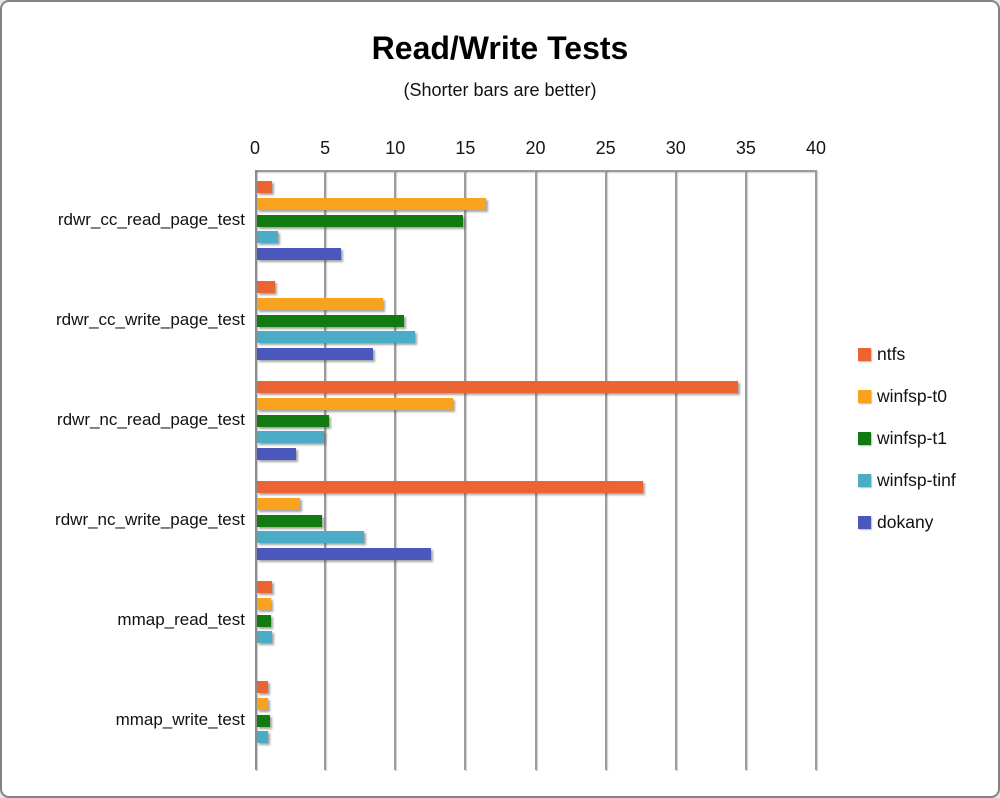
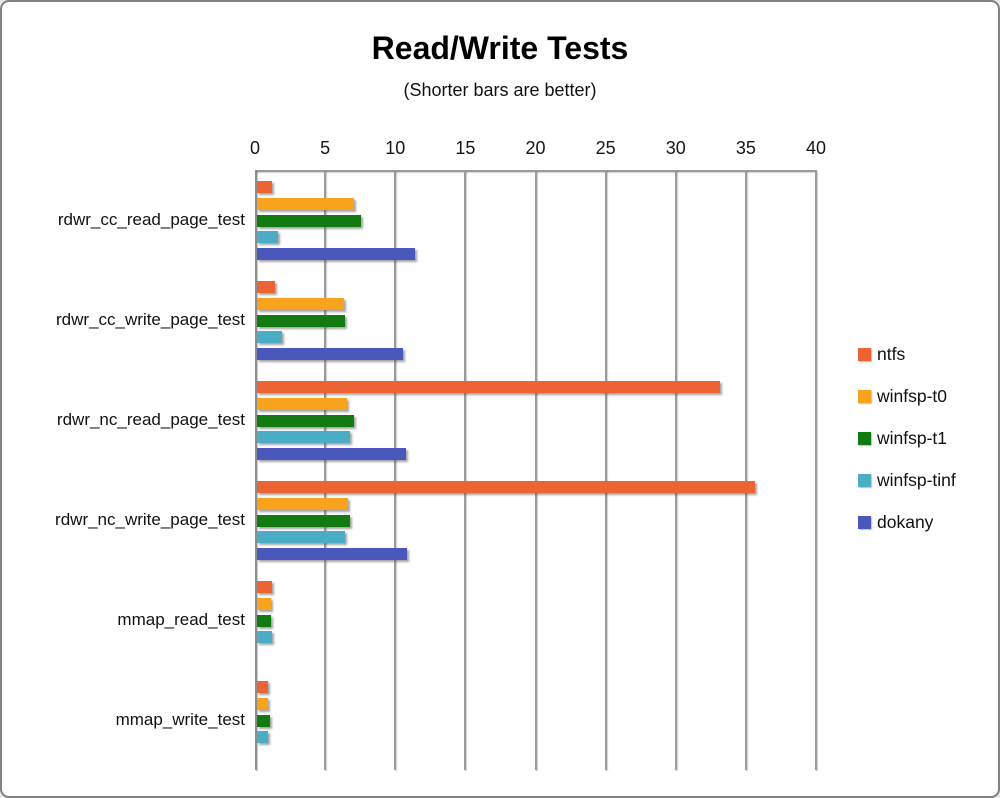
winfsp-t0/rdwr_cc_read_page_test: 16.3 -> 6.9
winfsp-t1/rdwr_cc_read_page_test: 14.7 -> 7.4
dokany/rdwr_cc_read_page_test: 6.0 -> 11.3
winfsp-t0/rdwr_cc_write_page_test: 9.0 -> 6.2
winfsp-t1/rdwr_cc_write_page_test: 10.5 -> 6.3
winfsp-tinf/rdwr_cc_write_page_test: 11.3 -> 1.8
dokany/rdwr_cc_write_page_test: 8.3 -> 10.4
ntfs/rdwr_nc_read_page_test: 34.3 -> 33.0
winfsp-t0/rdwr_nc_read_page_test: 14.0 -> 6.4
winfsp-t1/rdwr_nc_read_page_test: 5.1 -> 6.9
winfsp-tinf/rdwr_nc_read_page_test: 4.8 -> 6.6
dokany/rdwr_nc_read_page_test: 2.8 -> 10.6
ntfs/rdwr_nc_write_page_test: 27.5 -> 35.5
winfsp-t0/rdwr_nc_write_page_test: 3.1 -> 6.5
winfsp-t1/rdwr_nc_write_page_test: 4.6 -> 6.6
winfsp-tinf/rdwr_nc_write_page_test: 7.6 -> 6.3
dokany/rdwr_nc_write_page_test: 12.4 -> 10.7
